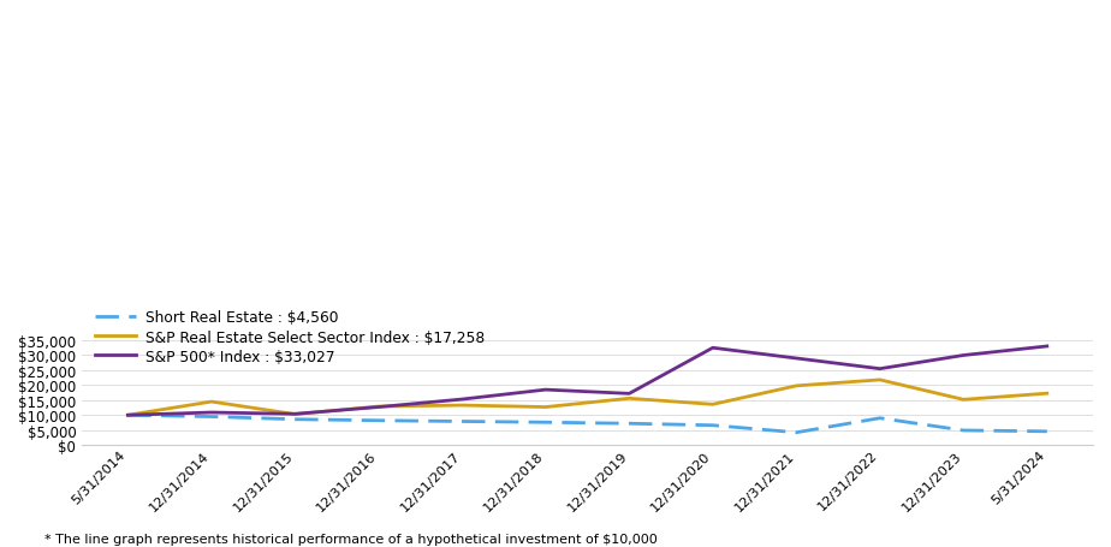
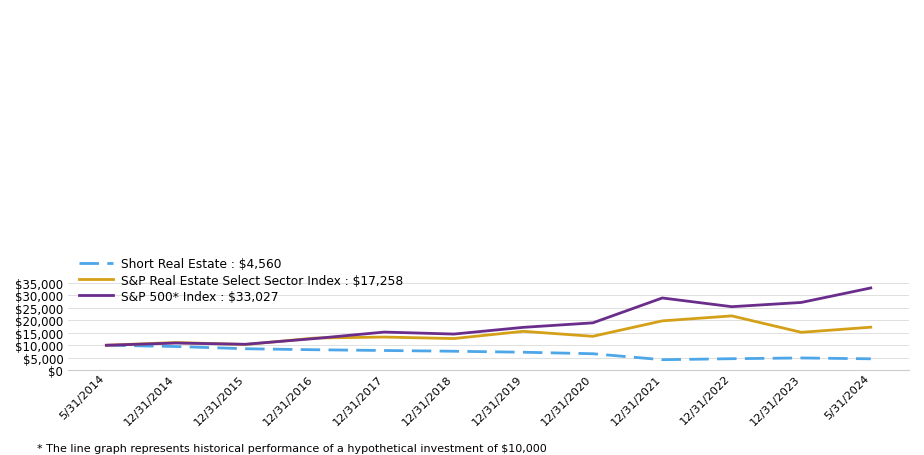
S&P Real Estate Select Sector Index : $17,258/12/31/2014: $14,500 -> $11,100
S&P 500* Index : $33,027/12/31/2018: $18,500 -> $14,500
S&P 500* Index : $33,027/12/31/2020: $32,500 -> $19,000
Short Real Estate : $4,560/12/31/2022: $9,000 -> $4,600
S&P 500* Index : $33,027/12/31/2023: $30,000 -> $27,200
